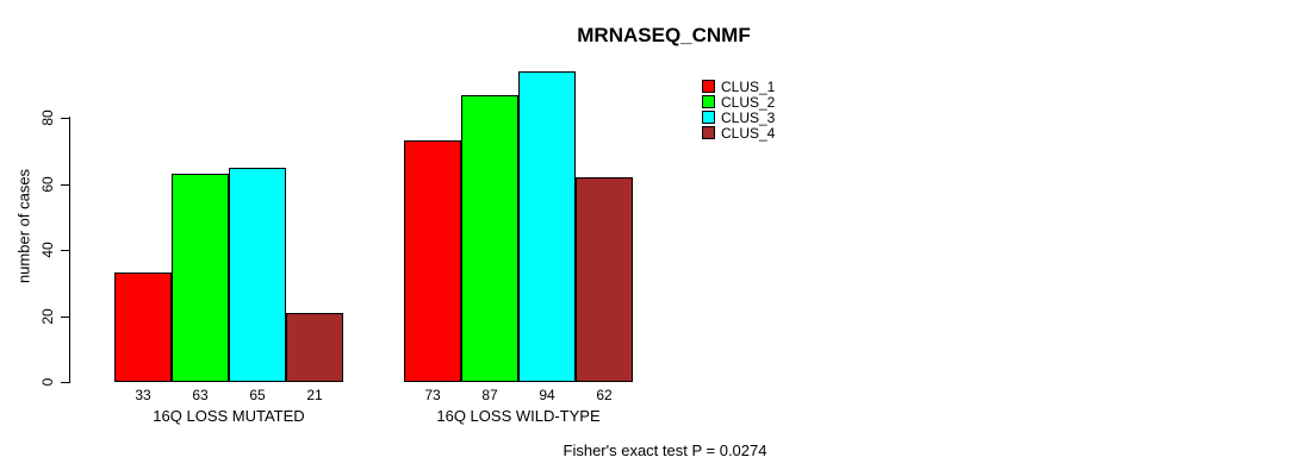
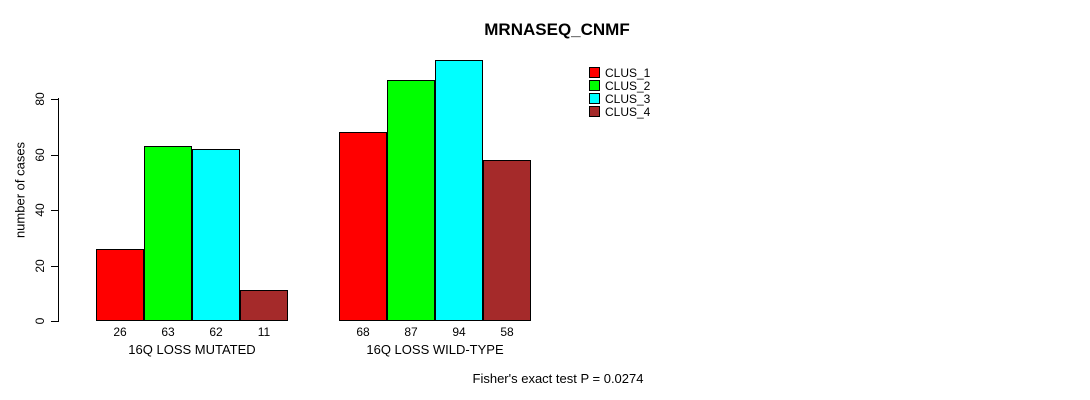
CLUS_1/16Q LOSS MUTATED: 33 -> 26
CLUS_3/16Q LOSS MUTATED: 65 -> 62
CLUS_4/16Q LOSS MUTATED: 21 -> 11
CLUS_1/16Q LOSS WILD-TYPE: 73 -> 68
CLUS_4/16Q LOSS WILD-TYPE: 62 -> 58
